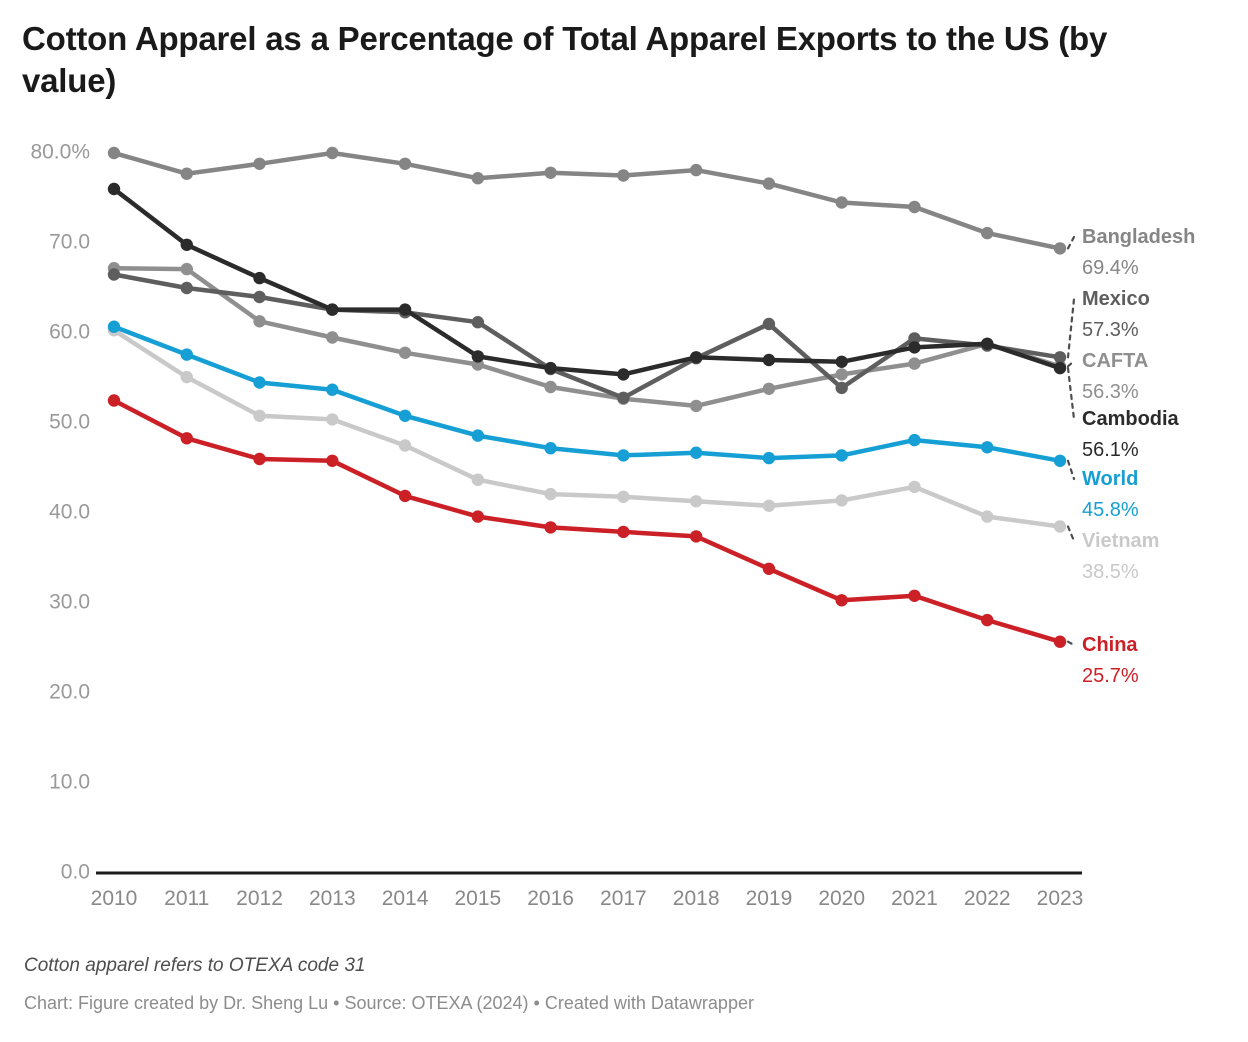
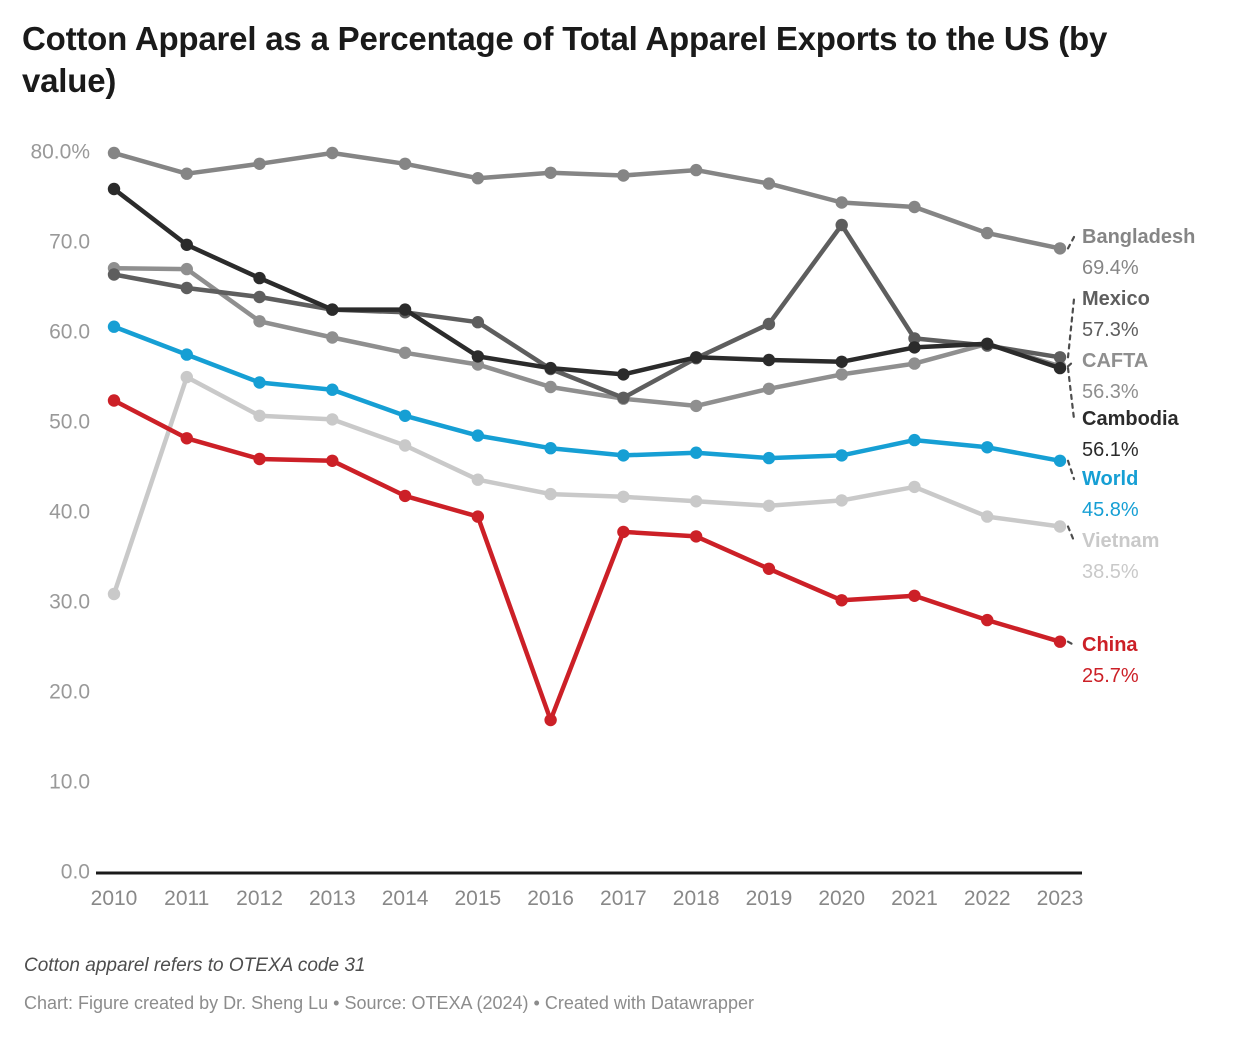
Vietnam/2010: 60% -> 31%
China/2016: 38% -> 17%
Mexico/2020: 54% -> 72%
